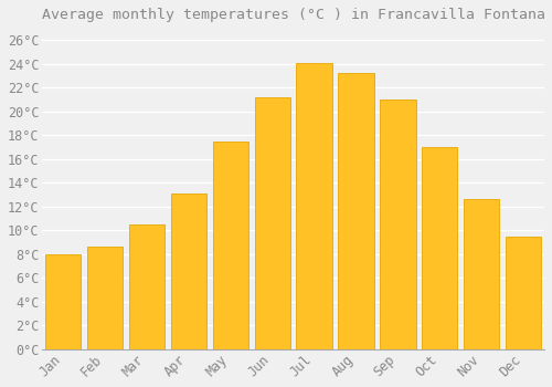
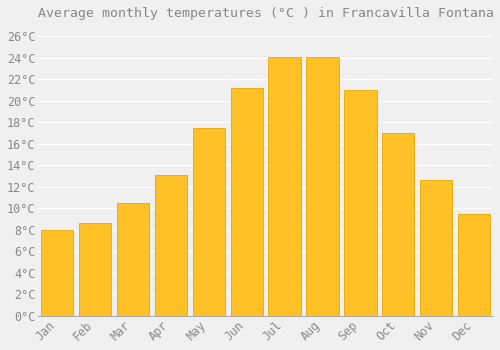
Aug: 23.2°C -> 24.1°C
